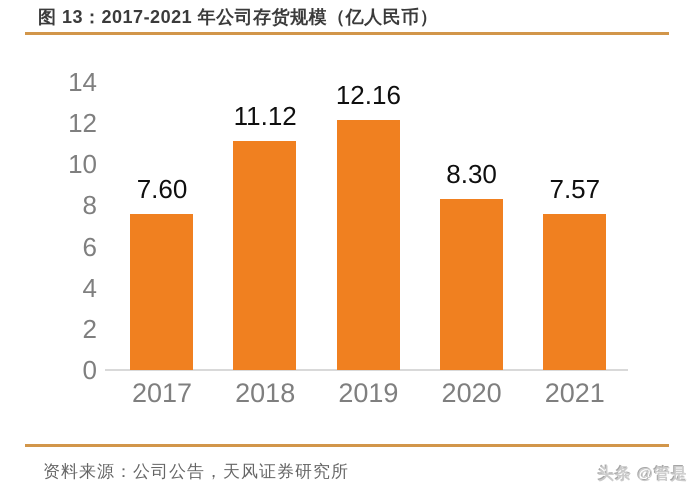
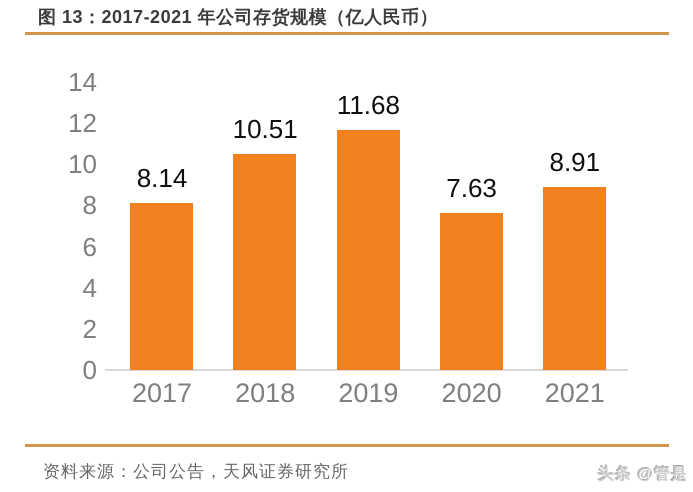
2017: 7.60 -> 8.14
2018: 11.12 -> 10.51
2019: 12.16 -> 11.68
2020: 8.30 -> 7.63
2021: 7.57 -> 8.91
